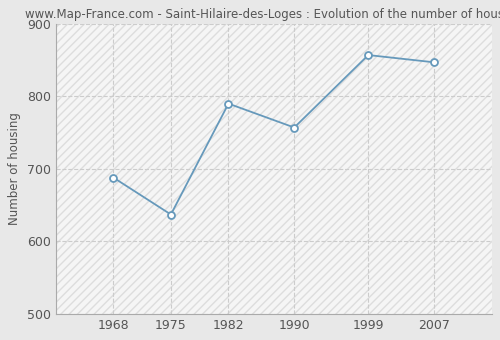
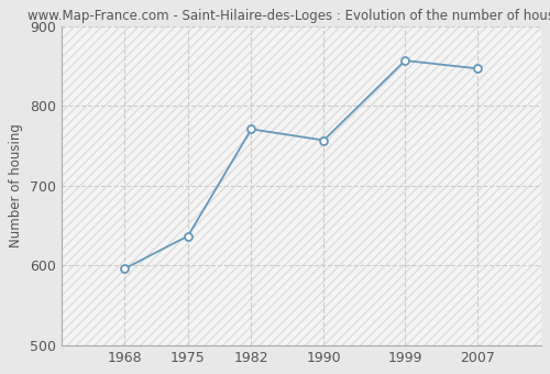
1968: 688 -> 596
1982: 790 -> 771
